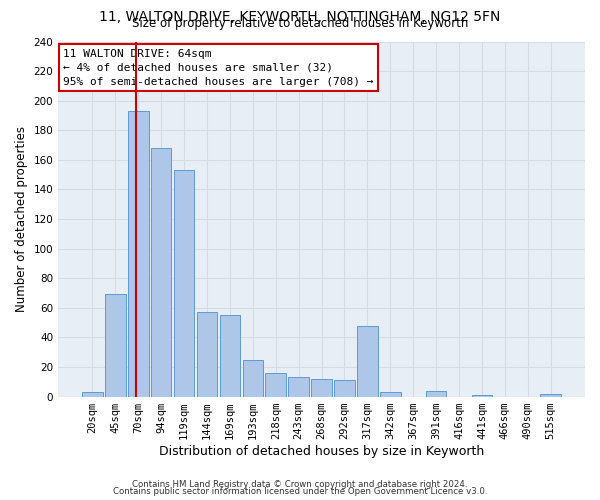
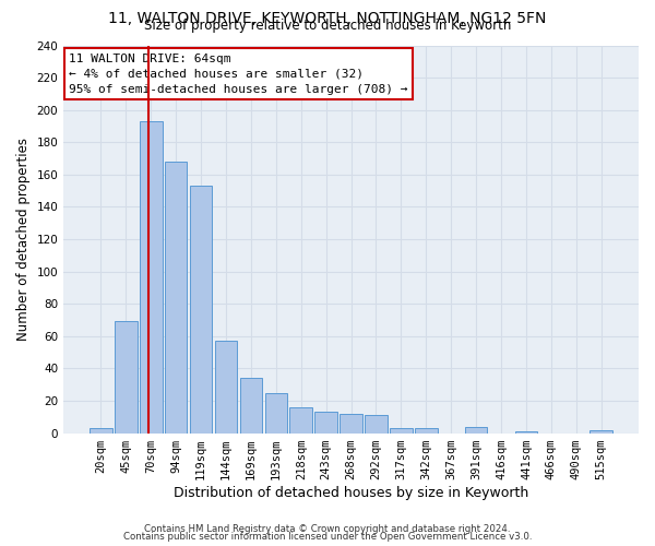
169sqm: 55 -> 34
317sqm: 48 -> 3
